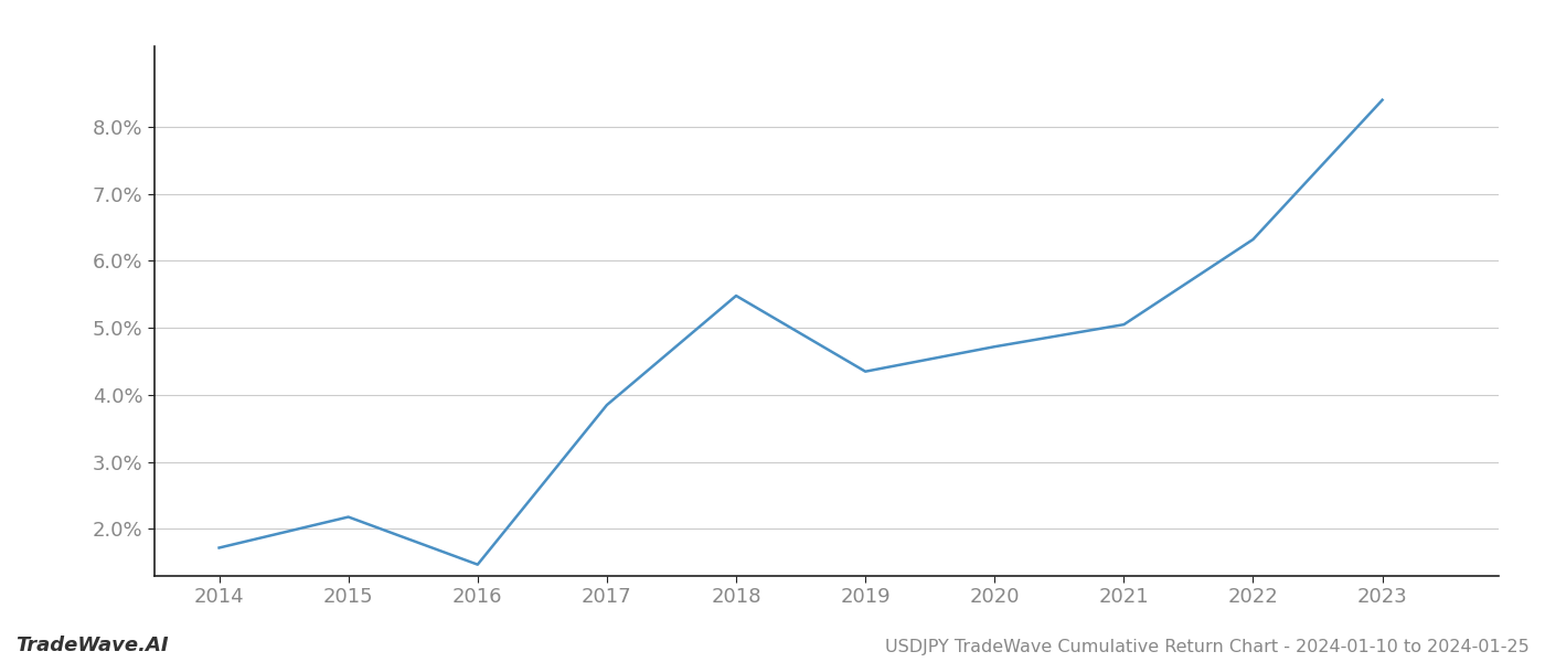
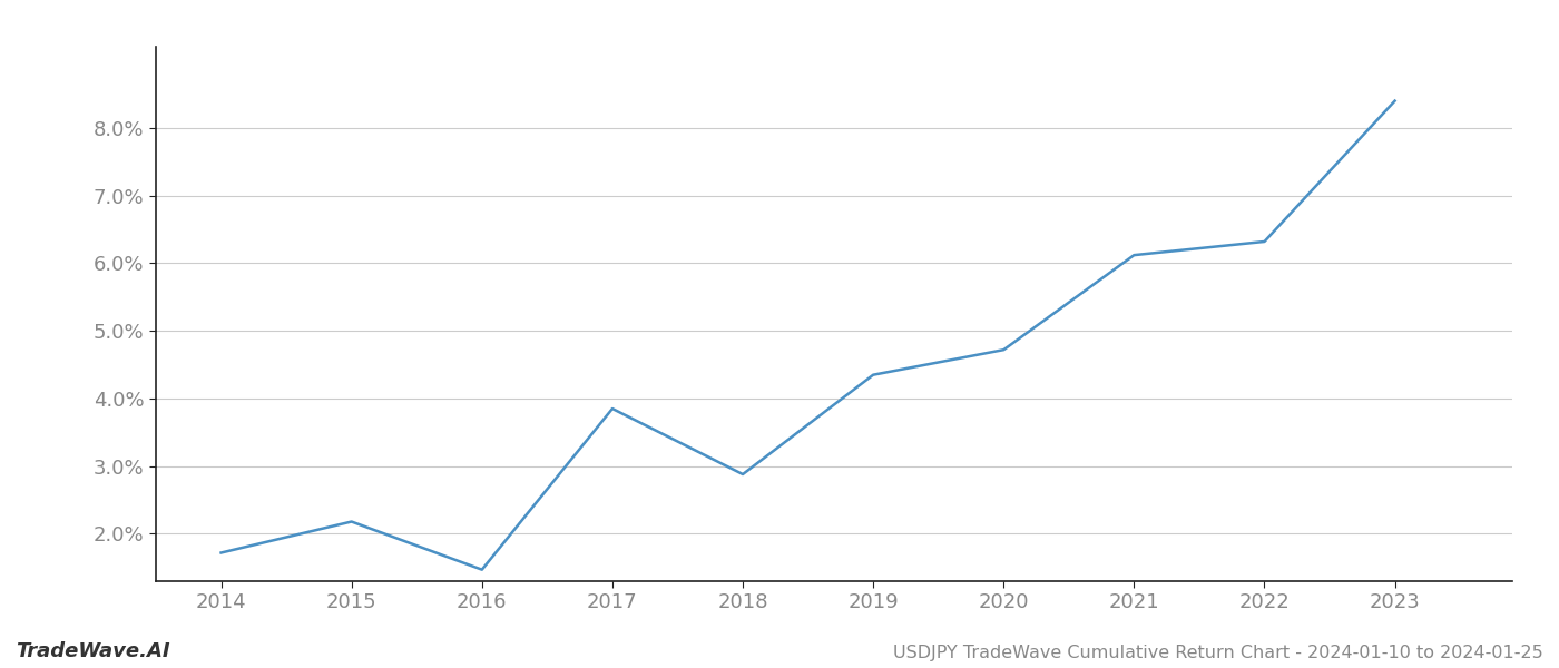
2018: 5.48% -> 2.88%
2021: 5.05% -> 6.12%
